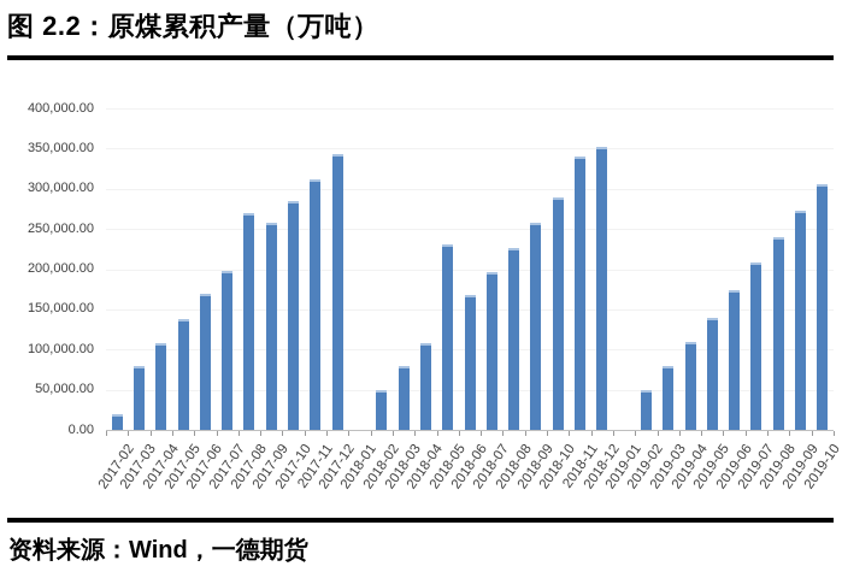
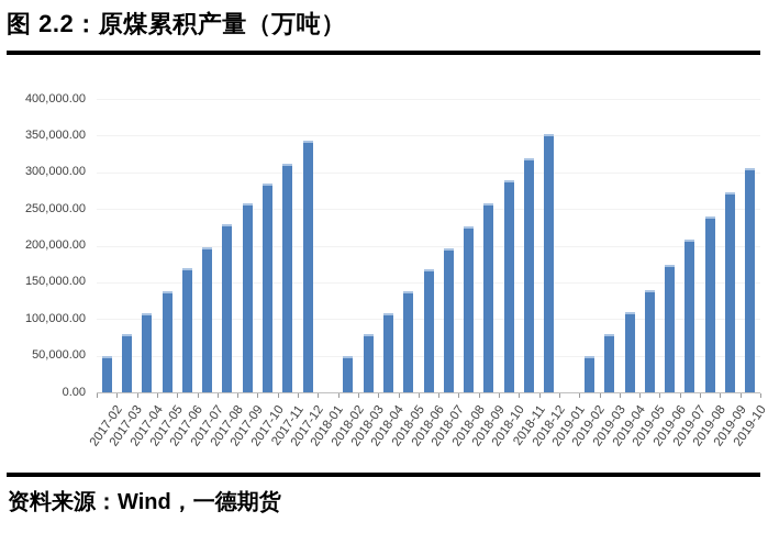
2017-02: 20000 -> 50000
2017-08: 270000 -> 230000
2018-05: 230000 -> 140000
2018-11: 340000 -> 320000
